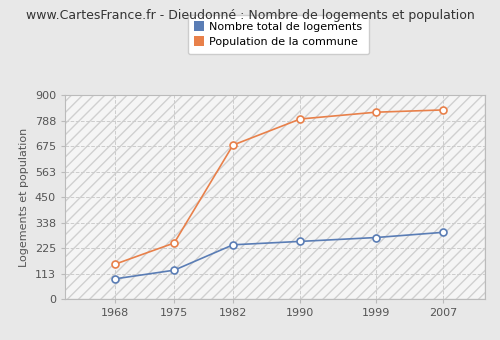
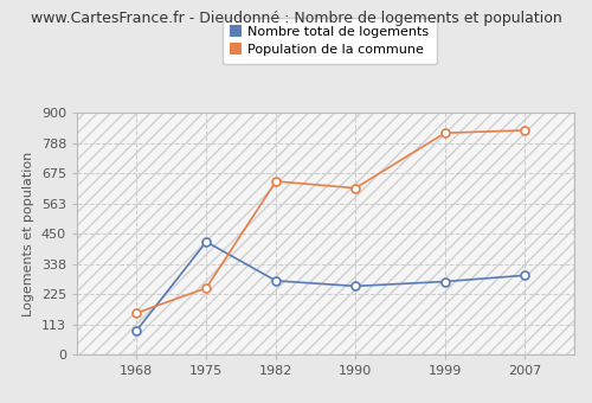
Nombre total de logements/1975: 128 -> 420
Nombre total de logements/1982: 240 -> 275
Population de la commune/1982: 680 -> 645
Population de la commune/1990: 795 -> 620
